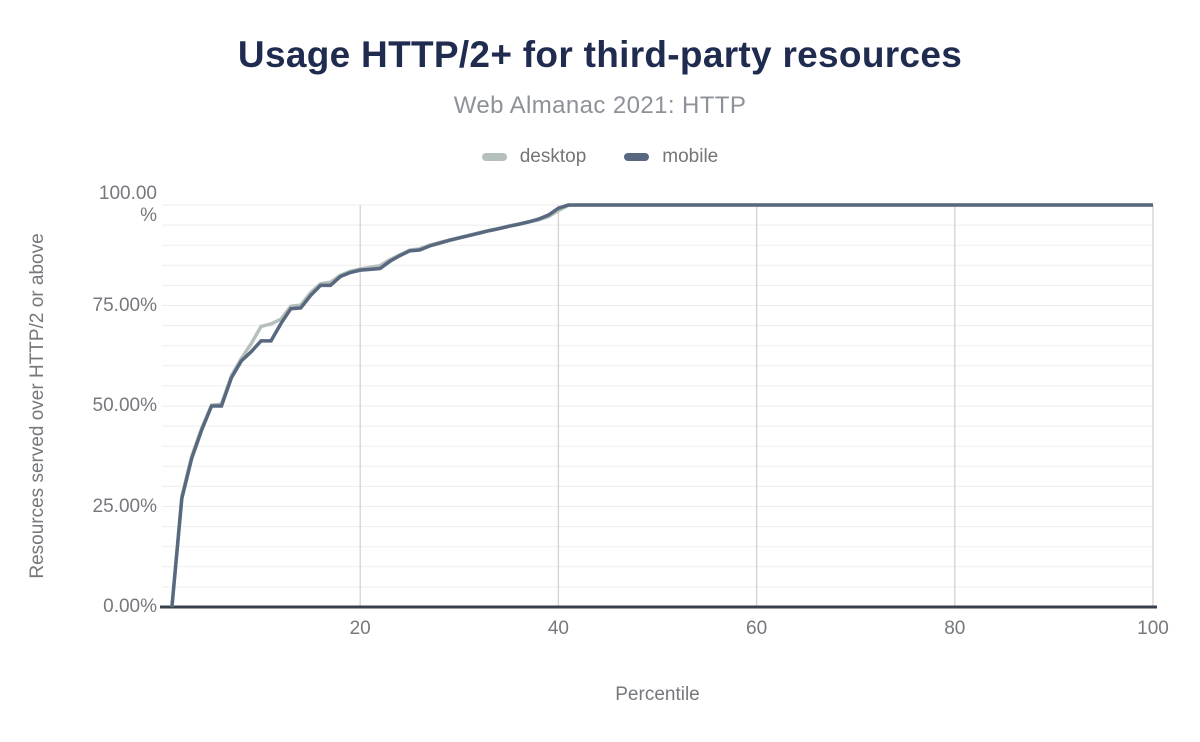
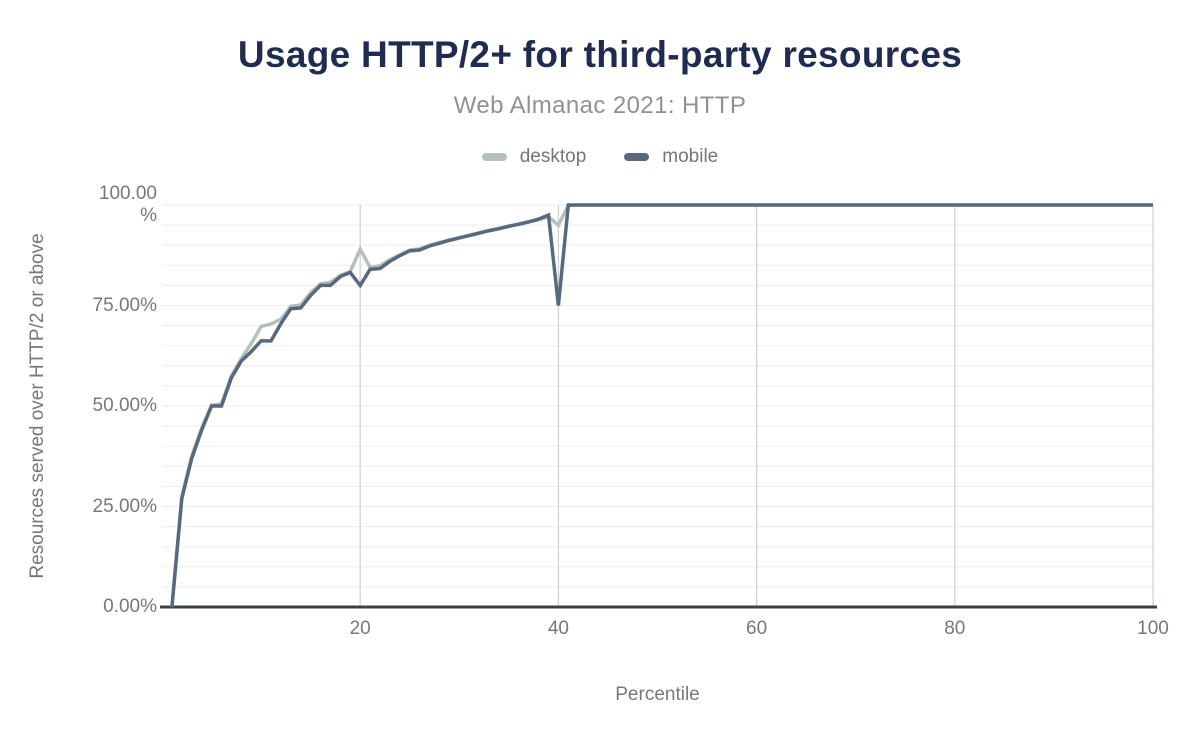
desktop/20: 84% -> 89%
mobile/20: 84% -> 80%
desktop/40: 99% -> 95%
mobile/40: 99% -> 75%
